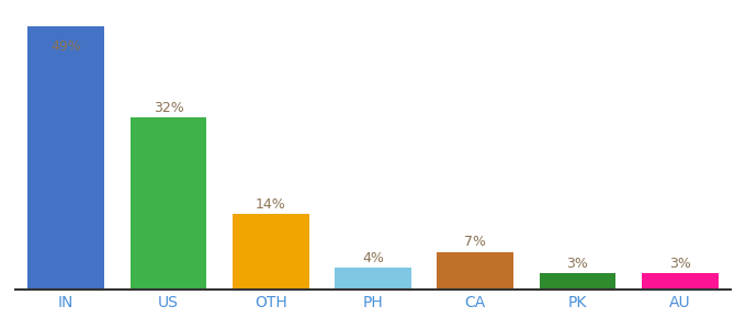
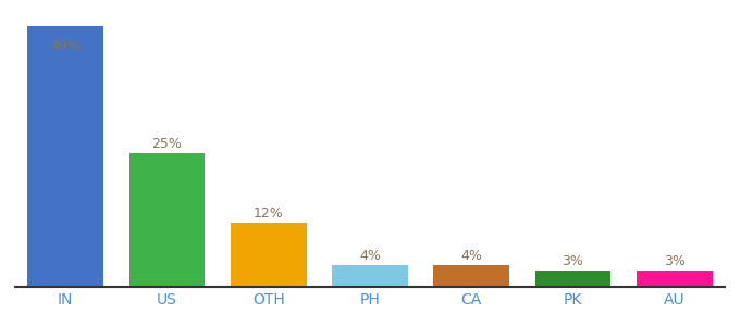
US: 32% -> 25%
OTH: 14% -> 12%
CA: 7% -> 4%
